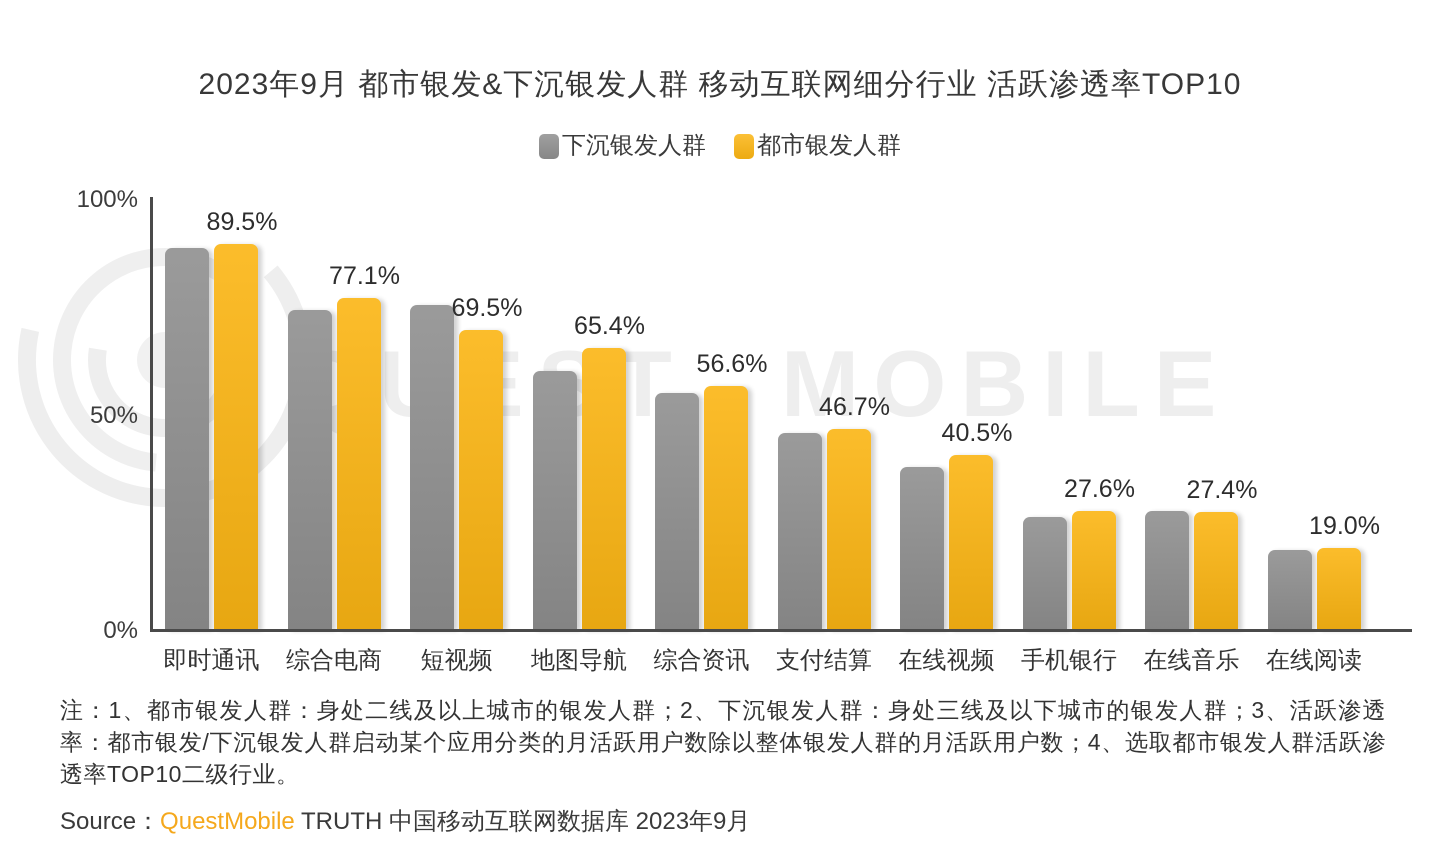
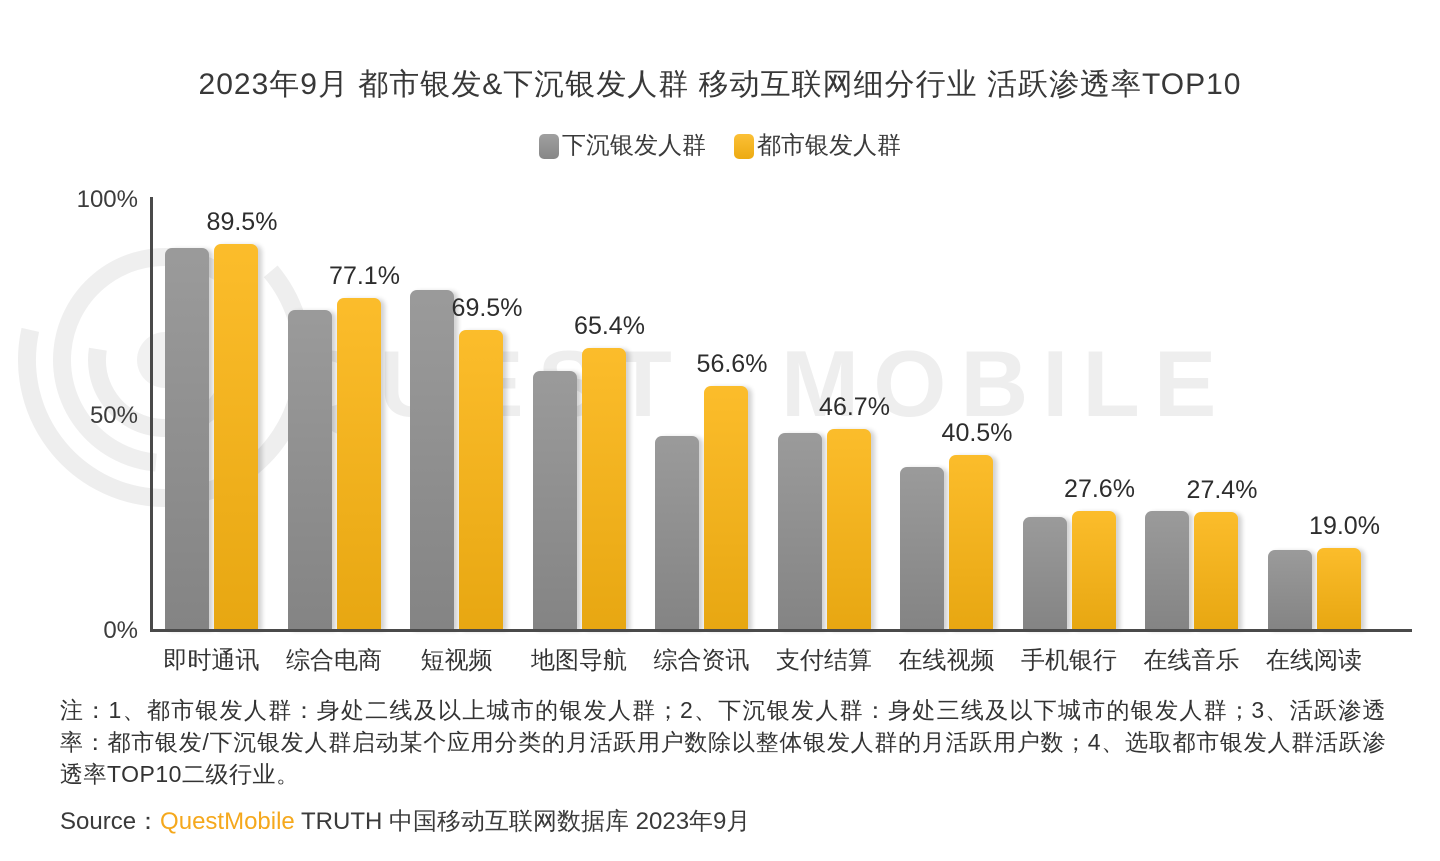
下沉银发人群/短视频: 75% -> 79%
下沉银发人群/综合资讯: 55% -> 45%
